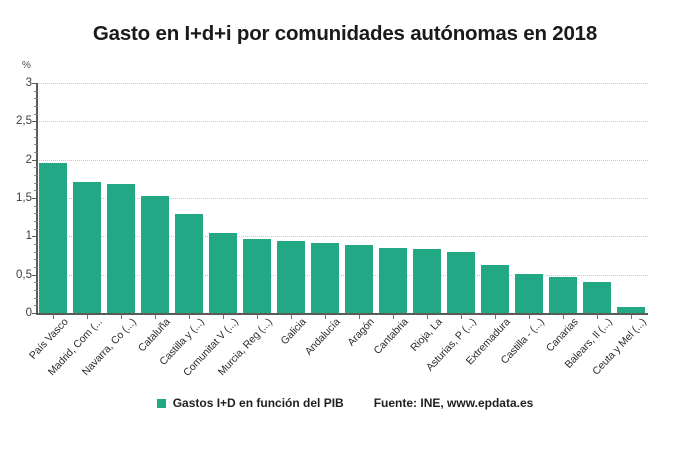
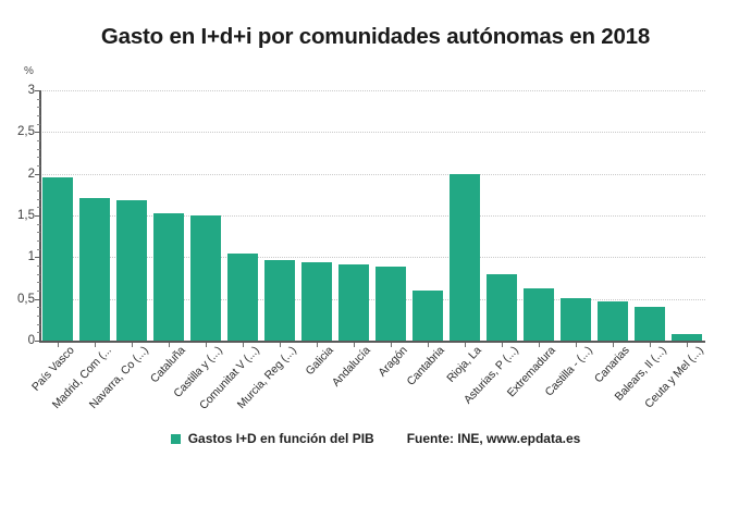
Castilla y (...): 1.3 -> 1.5
Cantabria: 0.8 -> 0.6
Rioja, La: 0.8 -> 2.0
